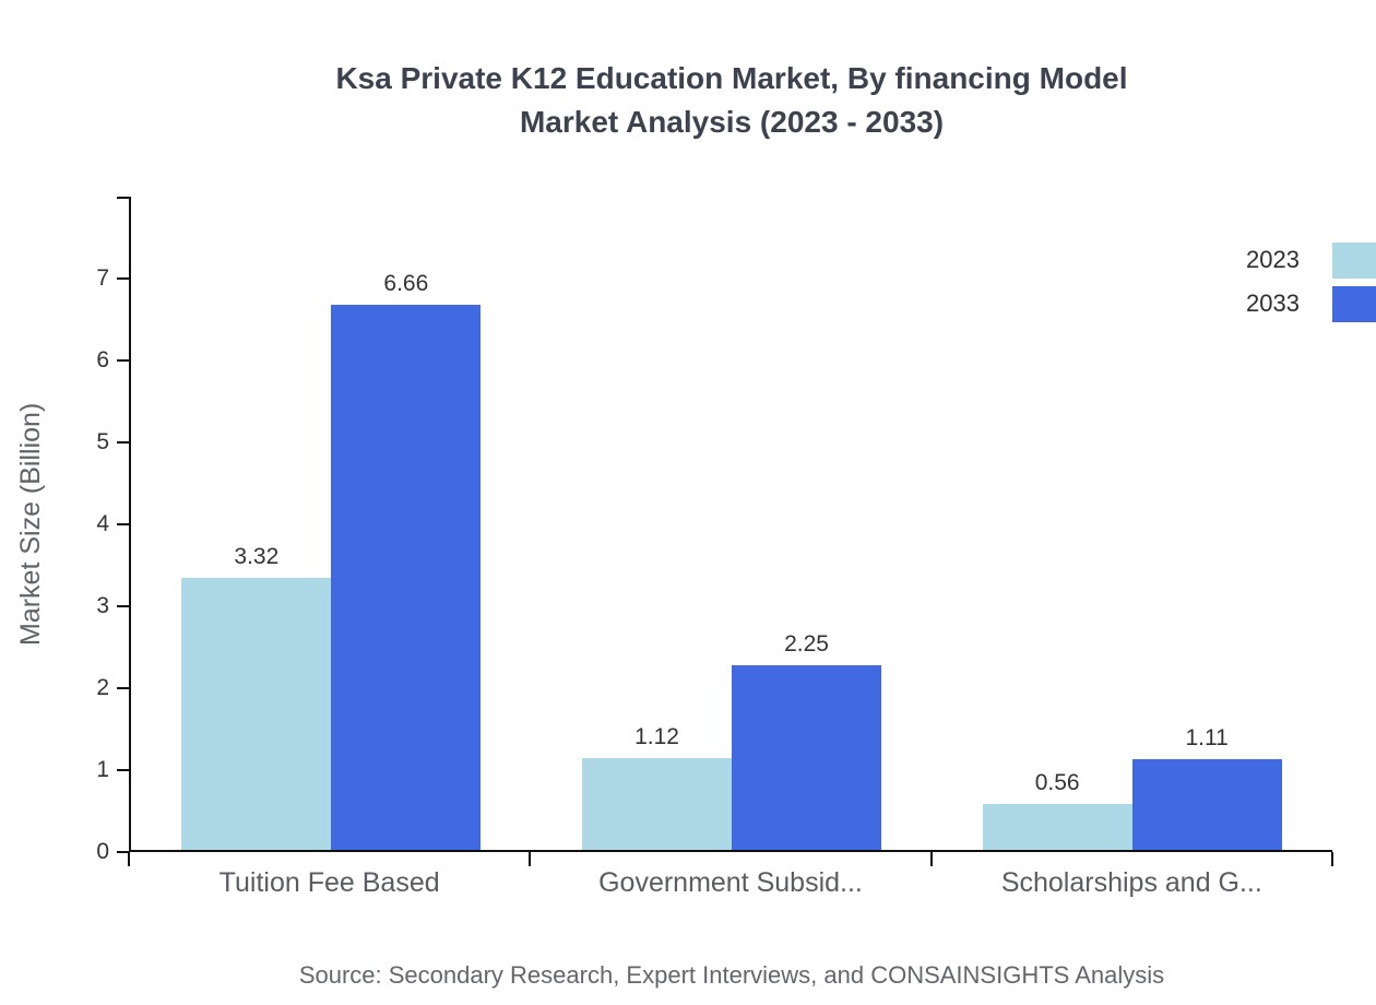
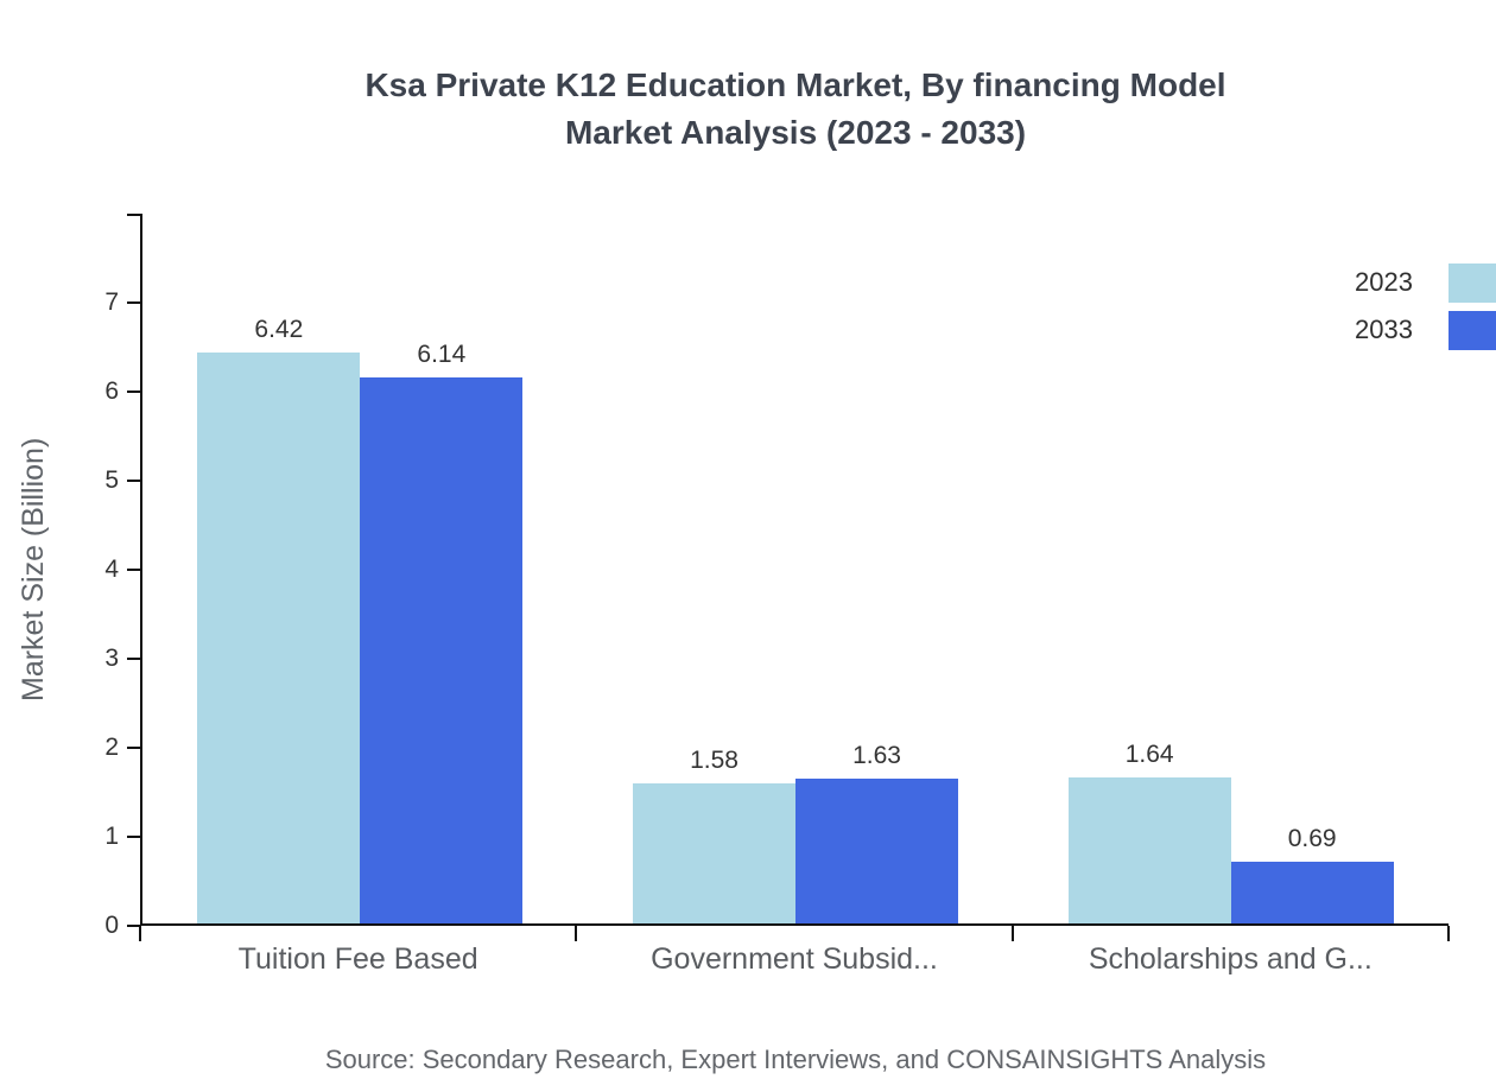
2023/Tuition Fee Based: 3.32 -> 6.42
2033/Tuition Fee Based: 6.66 -> 6.14
2023/Government Subsid...: 1.12 -> 1.58
2033/Government Subsid...: 2.25 -> 1.63
2023/Scholarships and G...: 0.56 -> 1.64
2033/Scholarships and G...: 1.11 -> 0.69
